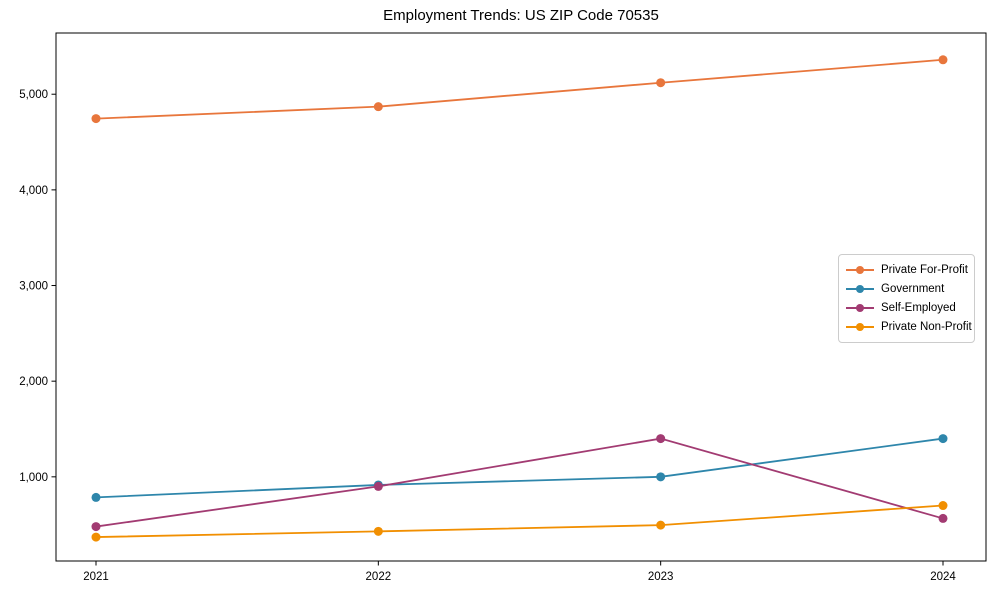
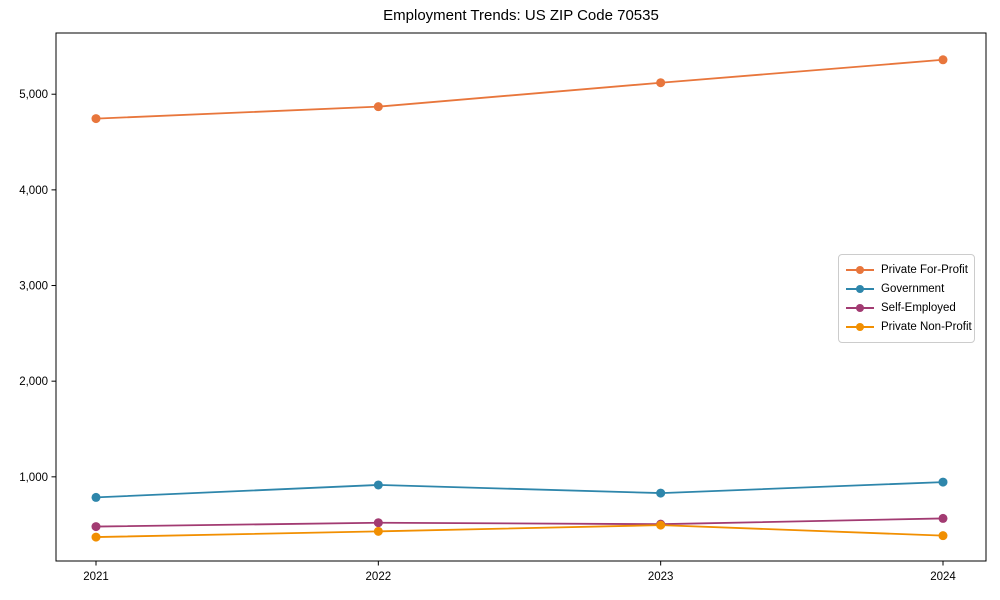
Self-Employed/2022: 900 -> 500
Government/2023: 1000 -> 800
Self-Employed/2023: 1400 -> 500
Government/2024: 1400 -> 900
Private Non-Profit/2024: 700 -> 400
